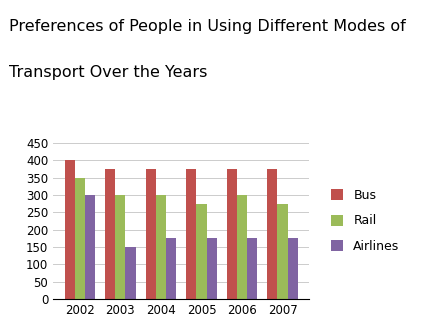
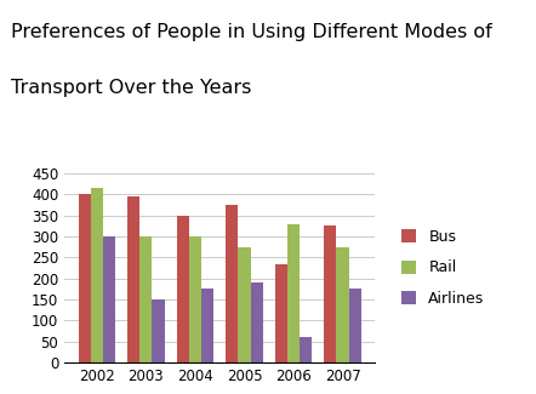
Rail/2002: 350 -> 415
Bus/2003: 375 -> 395
Bus/2004: 375 -> 350
Airlines/2005: 175 -> 190
Bus/2006: 375 -> 235
Rail/2006: 300 -> 330
Airlines/2006: 175 -> 60
Bus/2007: 375 -> 325
